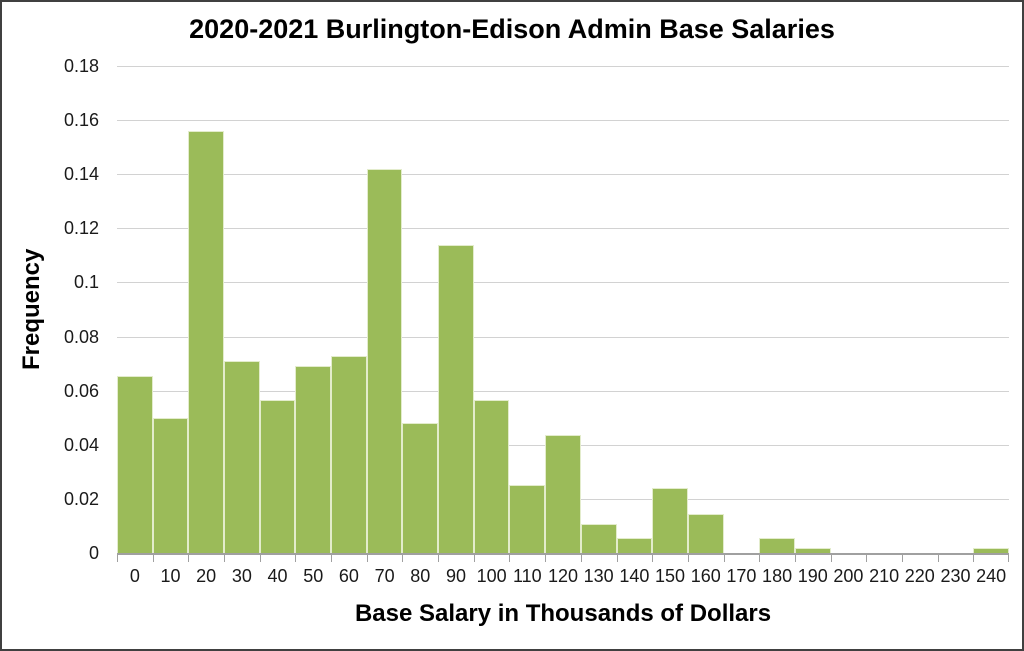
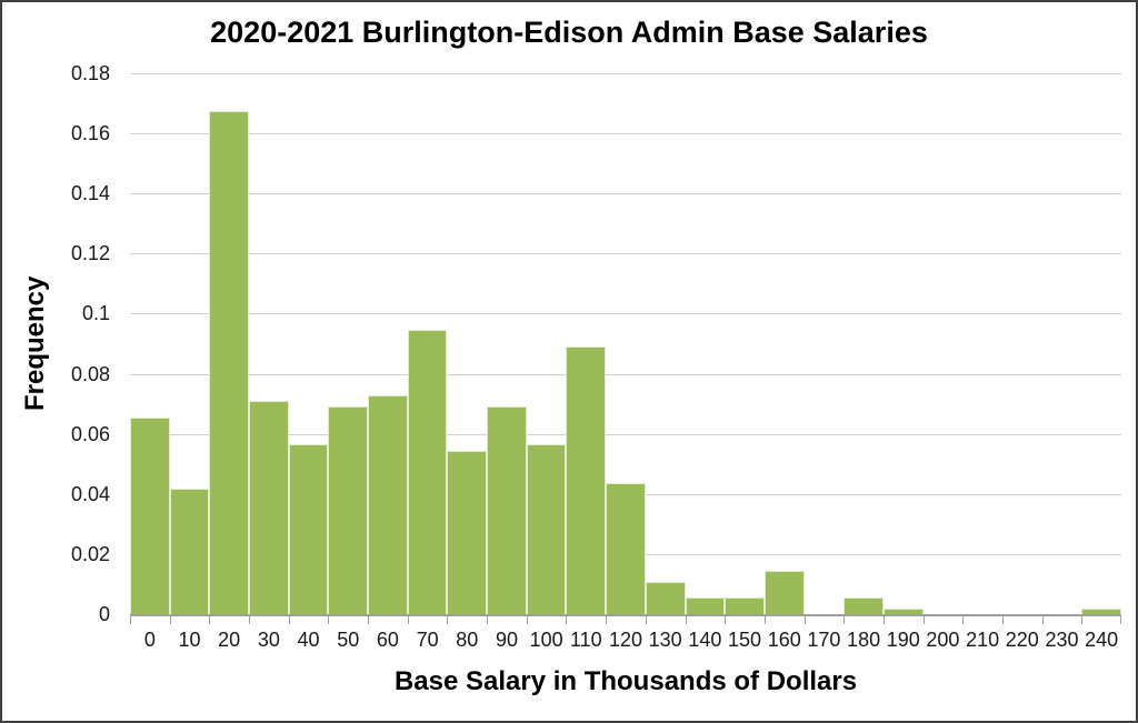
10: 0.050 -> 0.042
20: 0.156 -> 0.167
70: 0.142 -> 0.095
80: 0.048 -> 0.054
90: 0.114 -> 0.069
110: 0.025 -> 0.089
150: 0.024 -> 0.005
